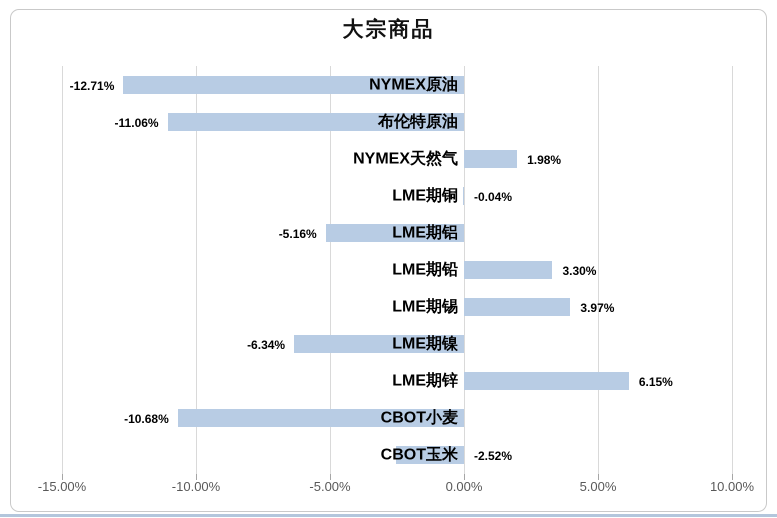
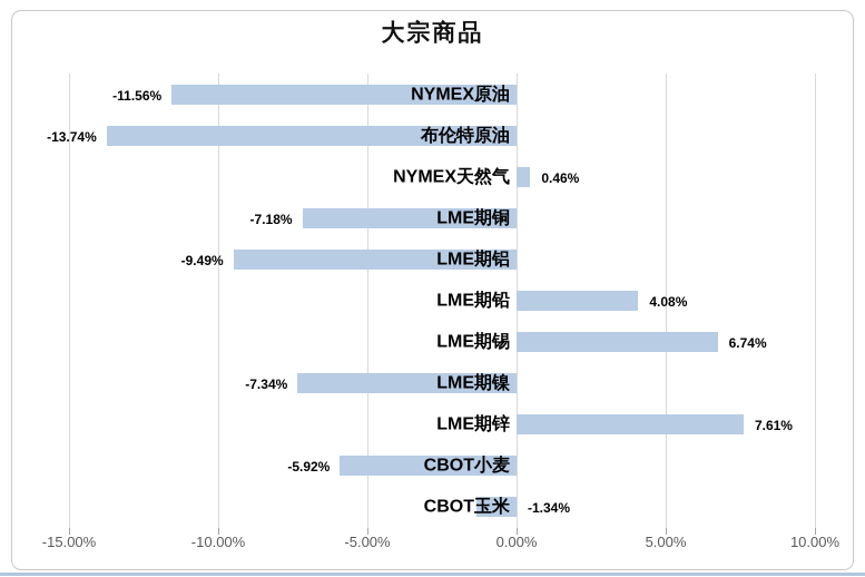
NYMEX原油: -12.71% -> -11.56%
布伦特原油: -11.06% -> -13.74%
NYMEX天然气: 1.98% -> 0.46%
LME期铜: -0.04% -> -7.18%
LME期铝: -5.16% -> -9.49%
LME期铅: 3.30% -> 4.08%
LME期锡: 3.97% -> 6.74%
LME期镍: -6.34% -> -7.34%
LME期锌: 6.15% -> 7.61%
CBOT小麦: -10.68% -> -5.92%
CBOT玉米: -2.52% -> -1.34%
